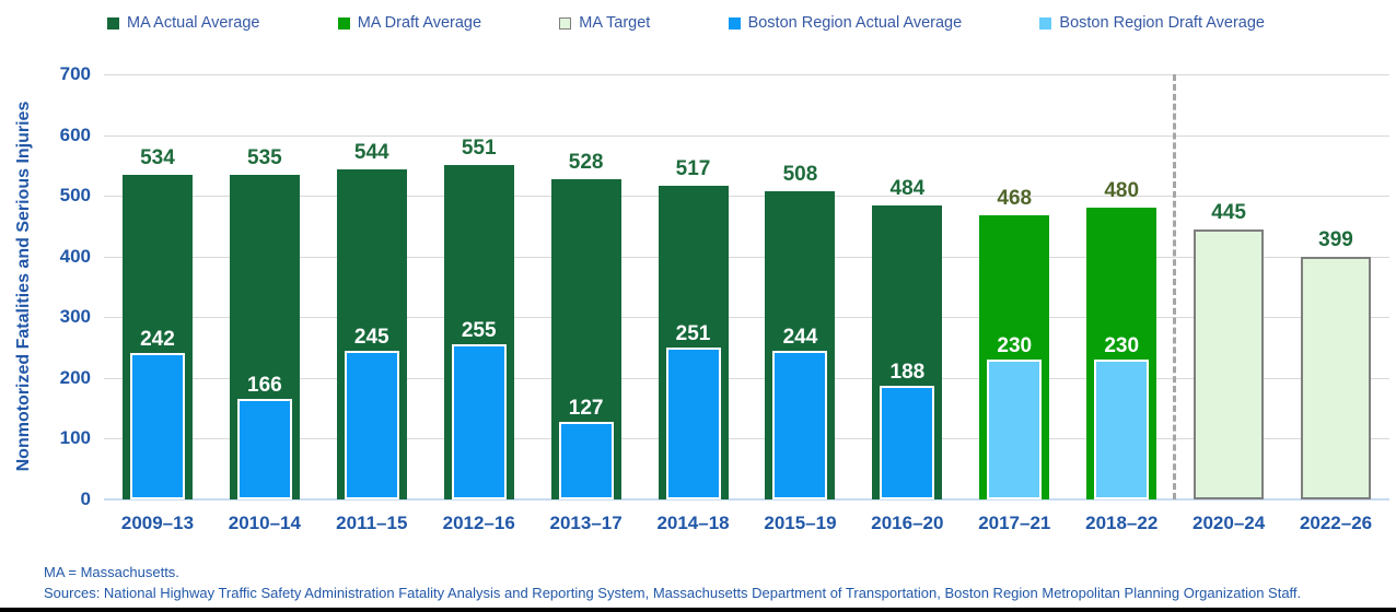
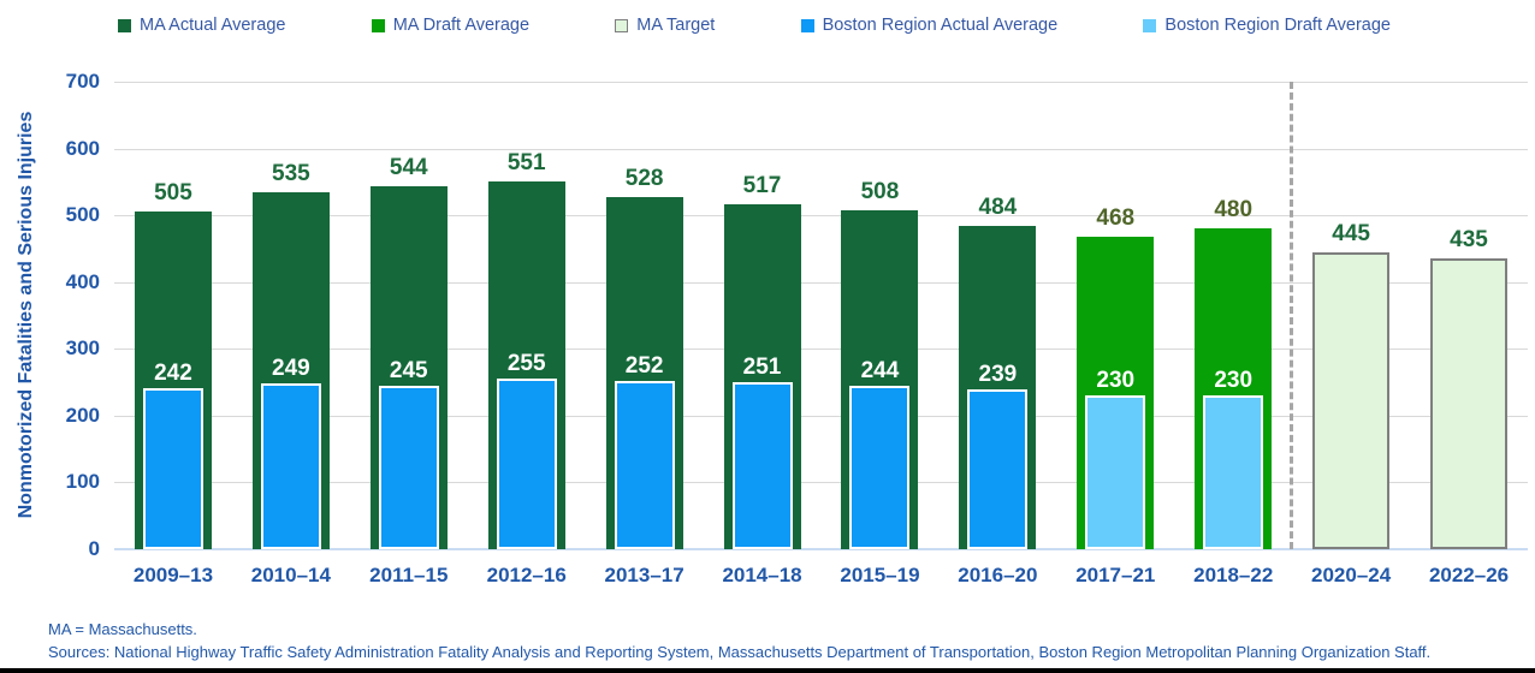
MA Actual Average/2009–13: 534 -> 505
Boston Region Actual Average/2010–14: 166 -> 249
Boston Region Actual Average/2013–17: 127 -> 252
Boston Region Actual Average/2016–20: 188 -> 239
MA Target/2022–26: 399 -> 435
